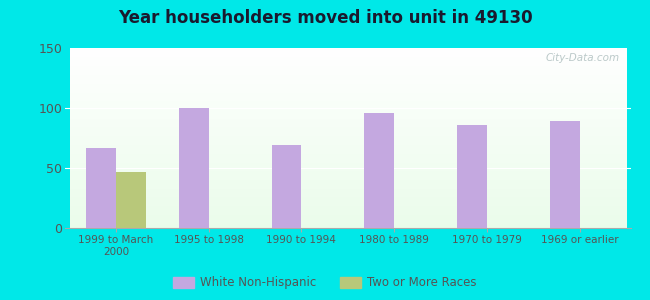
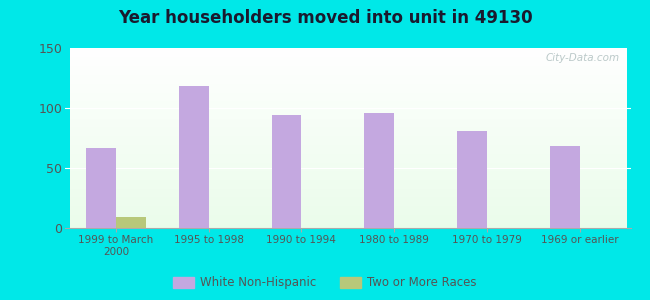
Two or More Races/1999 to March 2000: 47 -> 9
White Non-Hispanic/1995 to 1998: 100 -> 118
White Non-Hispanic/1990 to 1994: 69 -> 94
White Non-Hispanic/1970 to 1979: 86 -> 81
White Non-Hispanic/1969 or earlier: 89 -> 68
